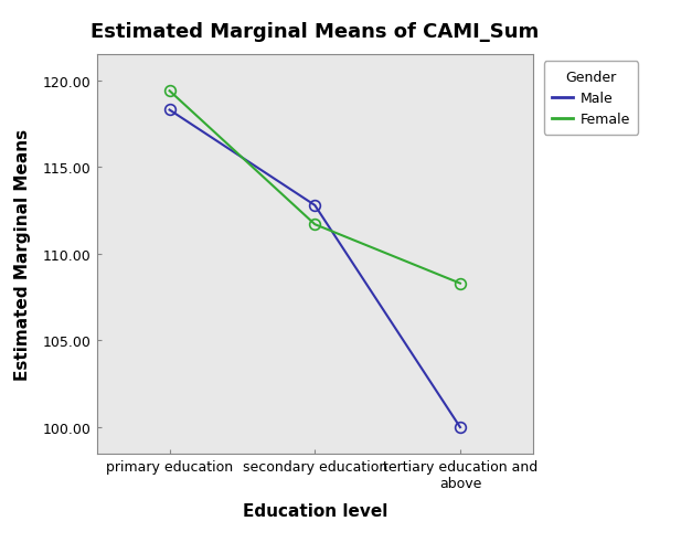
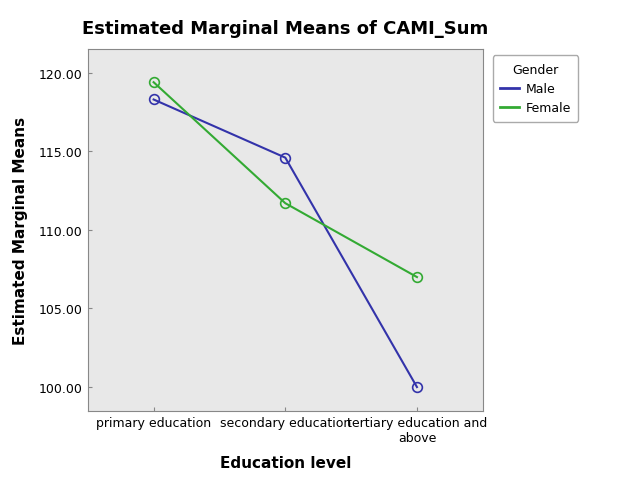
Male/secondary education: 112.8 -> 114.6
Female/tertiary education and above: 108.3 -> 107.0
